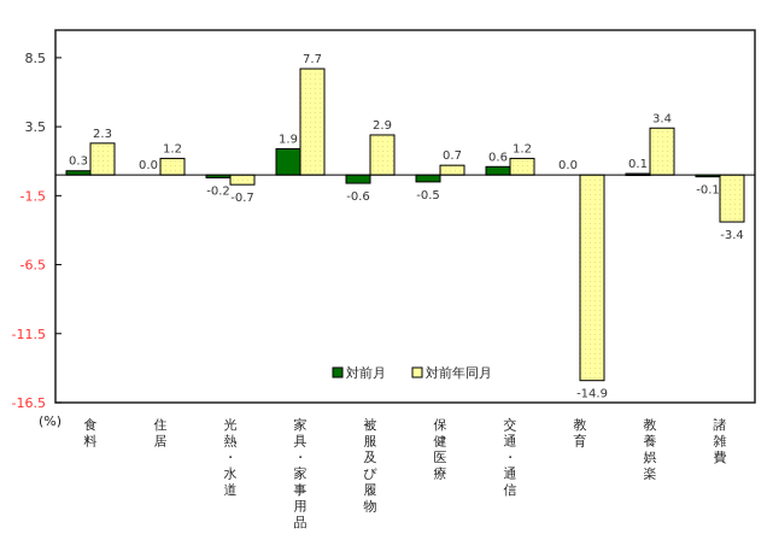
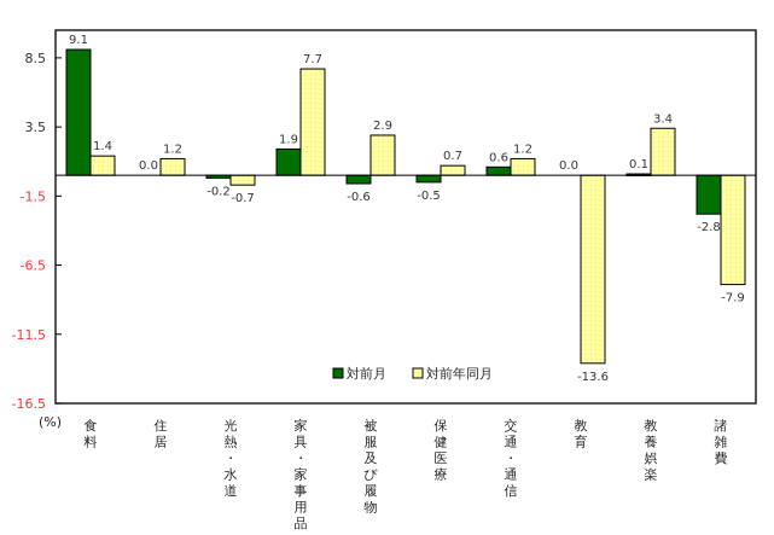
対前月/食料: 0.3 -> 9.1
対前年同月/食料: 2.3 -> 1.4
対前年同月/教育: -14.9 -> -13.6
対前月/諸雑費: -0.1 -> -2.8
対前年同月/諸雑費: -3.4 -> -7.9
